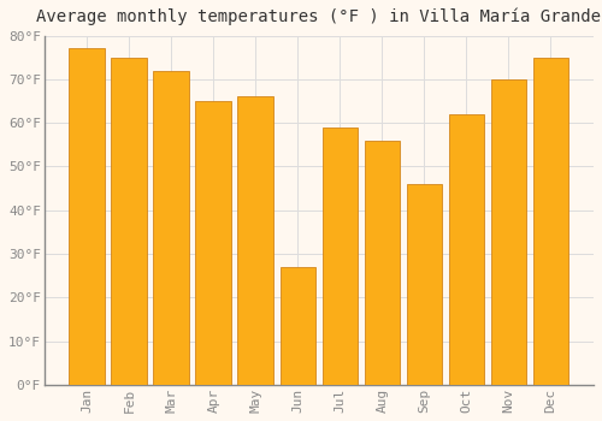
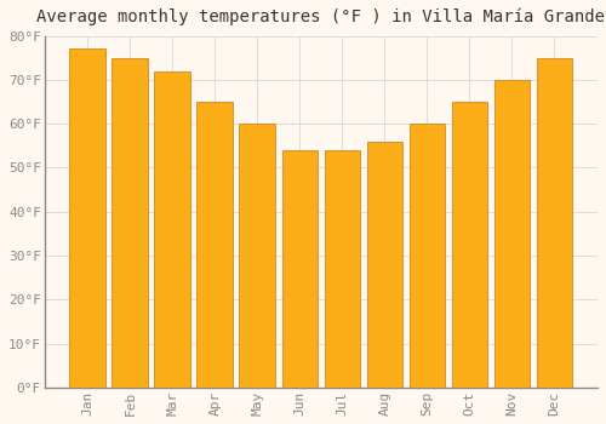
May: 66°F -> 60°F
Jun: 27°F -> 54°F
Jul: 59°F -> 54°F
Sep: 46°F -> 60°F
Oct: 62°F -> 65°F
